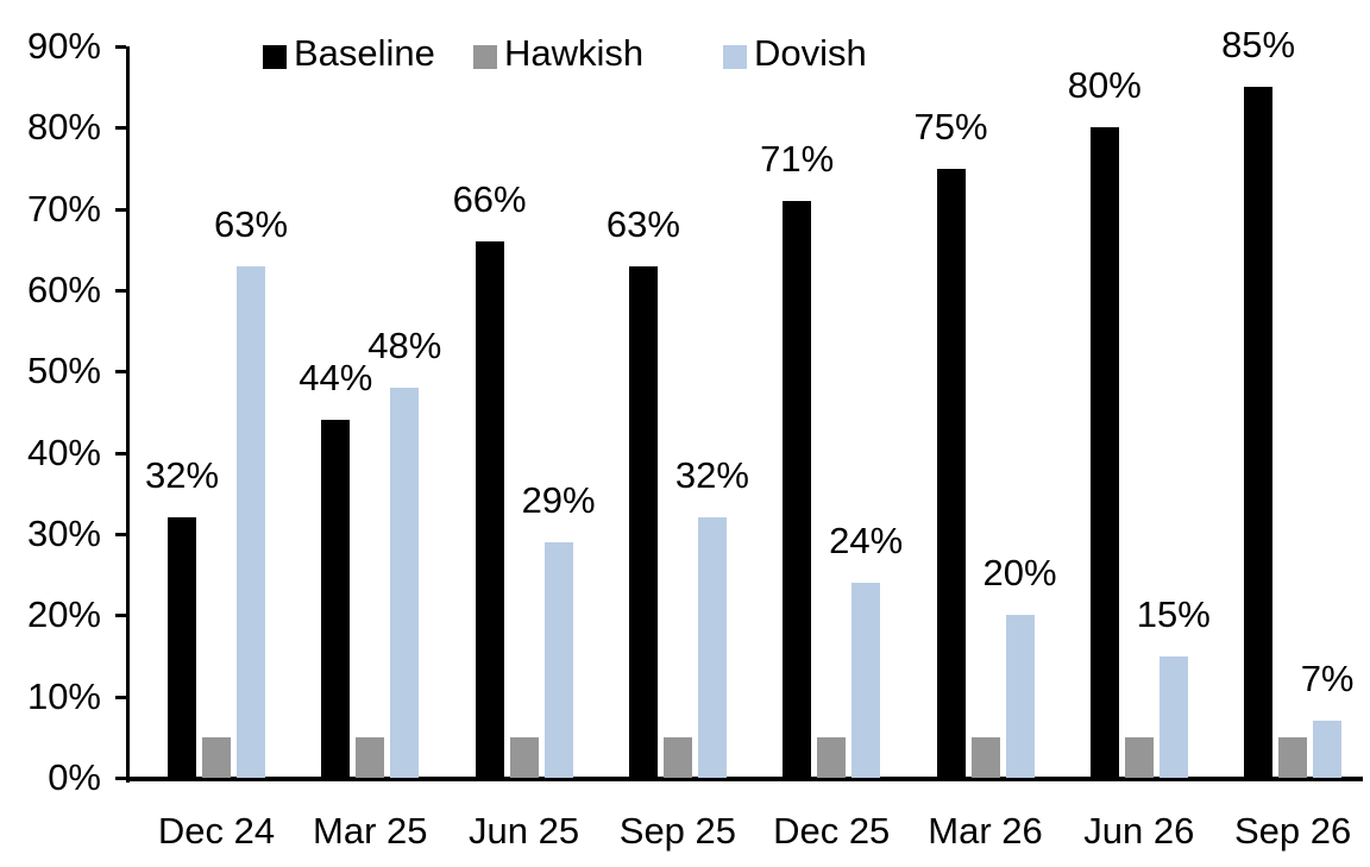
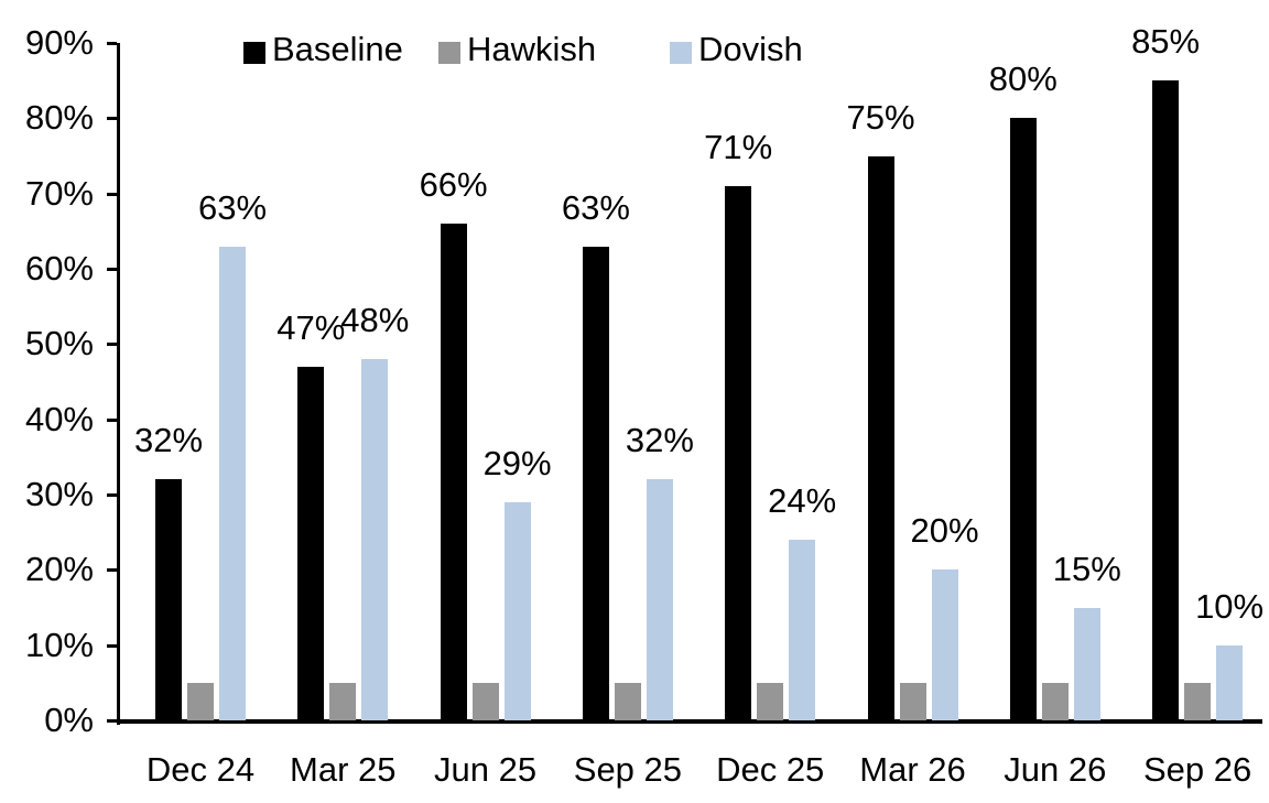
Baseline/Mar 25: 44% -> 47%
Dovish/Sep 26: 7% -> 10%
